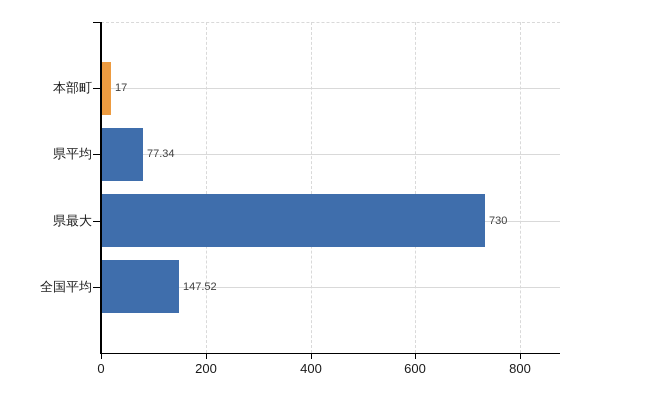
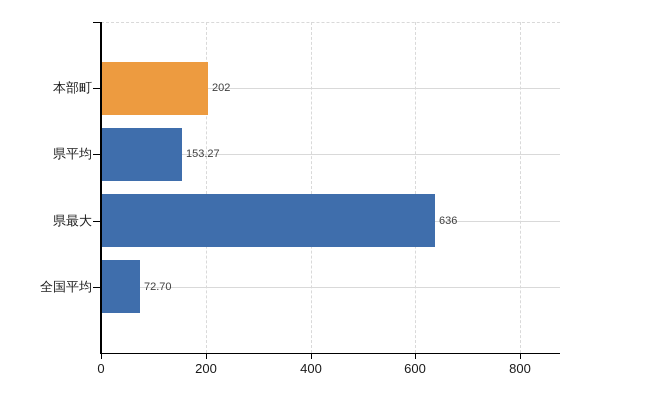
本部町: 17 -> 202
県平均: 77.34 -> 153.27
県最大: 730 -> 636
全国平均: 147.52 -> 72.70
